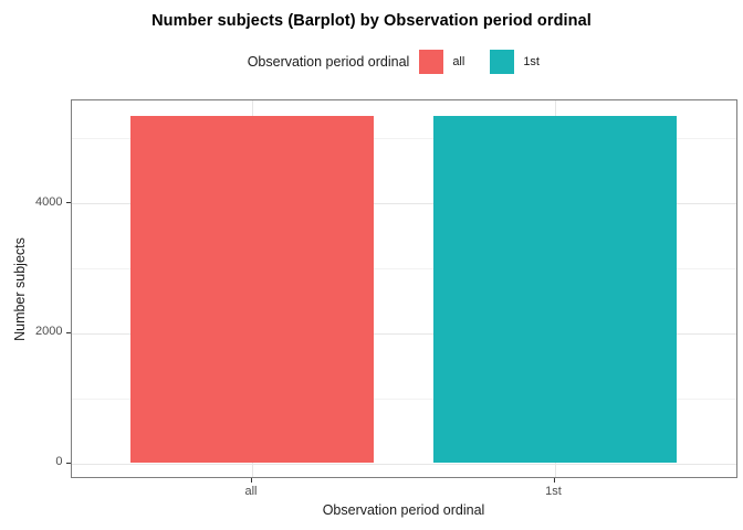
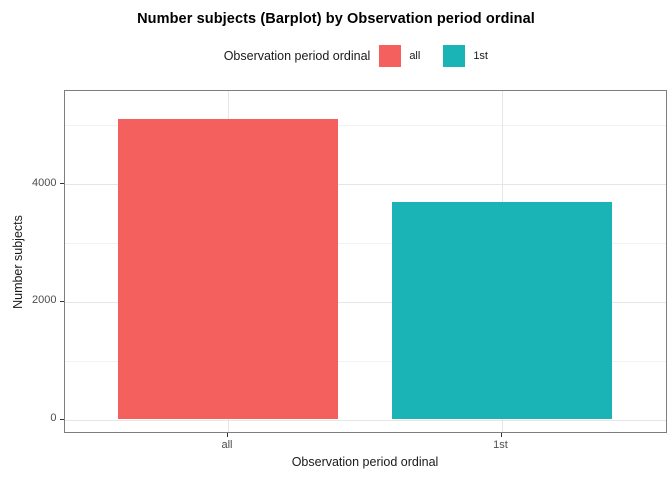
all: 5400 -> 5100
1st: 5400 -> 3700
